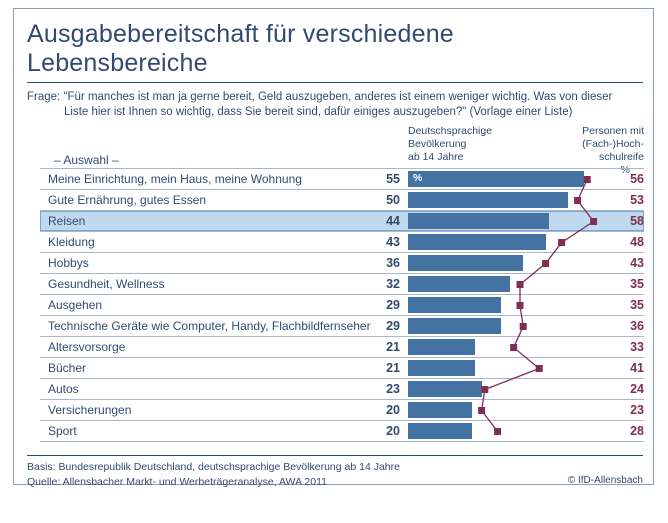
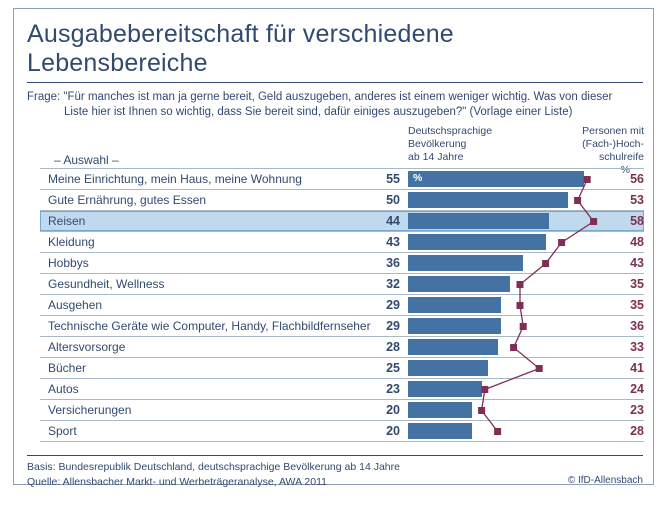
Deutschsprachige Bevölkerung ab 14 Jahre/Altersvorsorge: 21 -> 28
Deutschsprachige Bevölkerung ab 14 Jahre/Bücher: 21 -> 25
